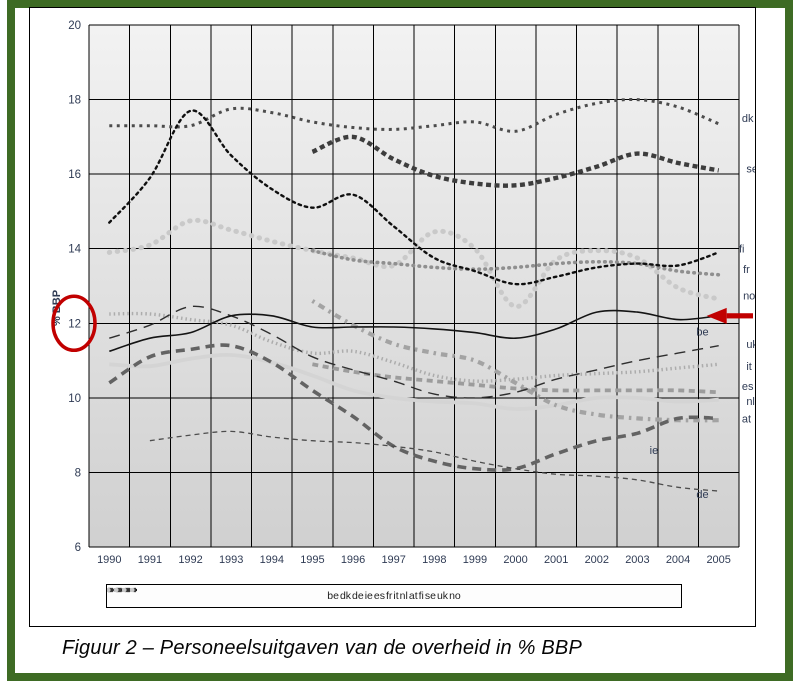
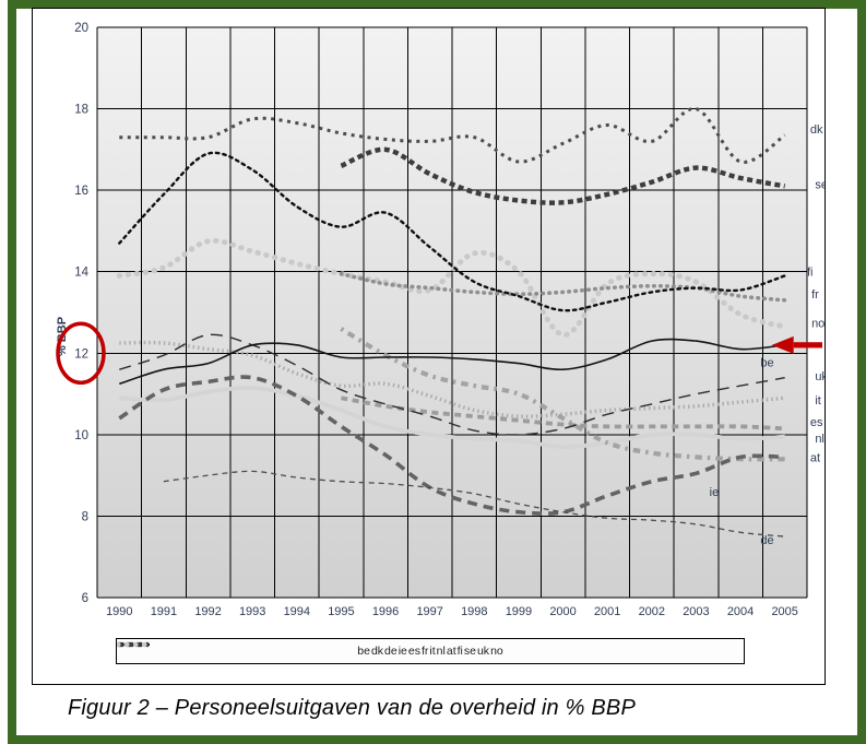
fi/1992: 17.7 -> 16.9
dk/1999: 17.4 -> 16.7
dk/2002: 17.9 -> 17.2
dk/2004: 17.8 -> 16.7
